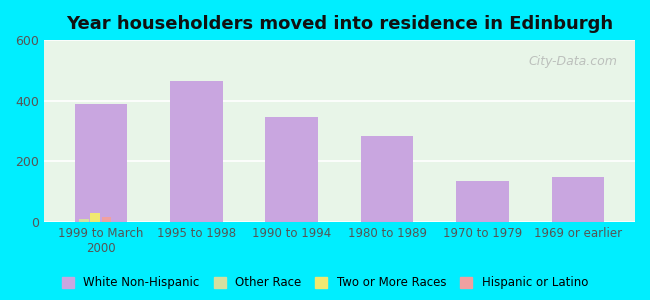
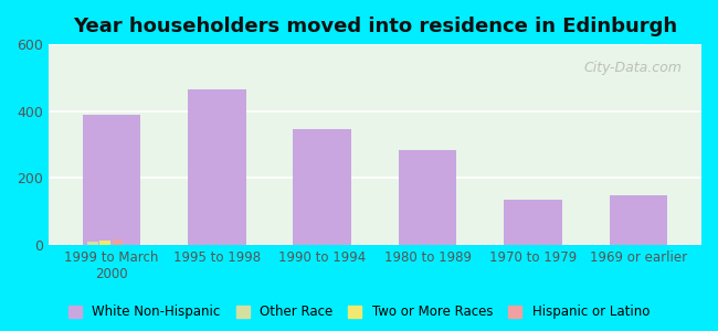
Two or More Races/1999 to March 2000: 30 -> 12
